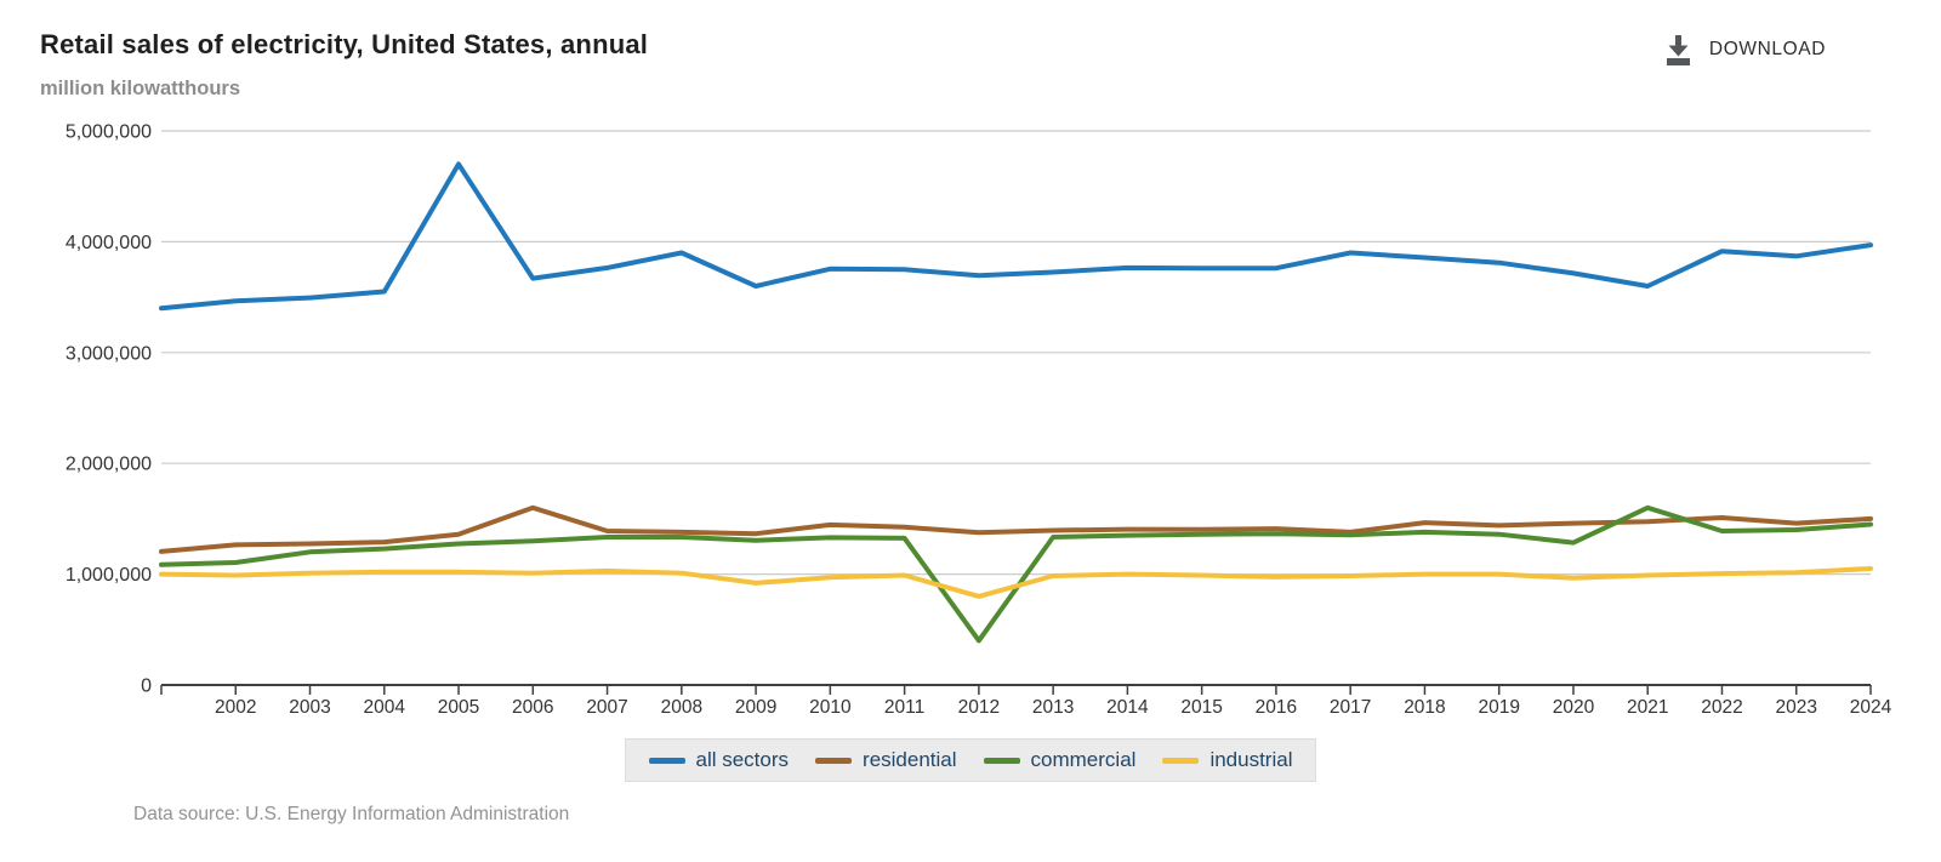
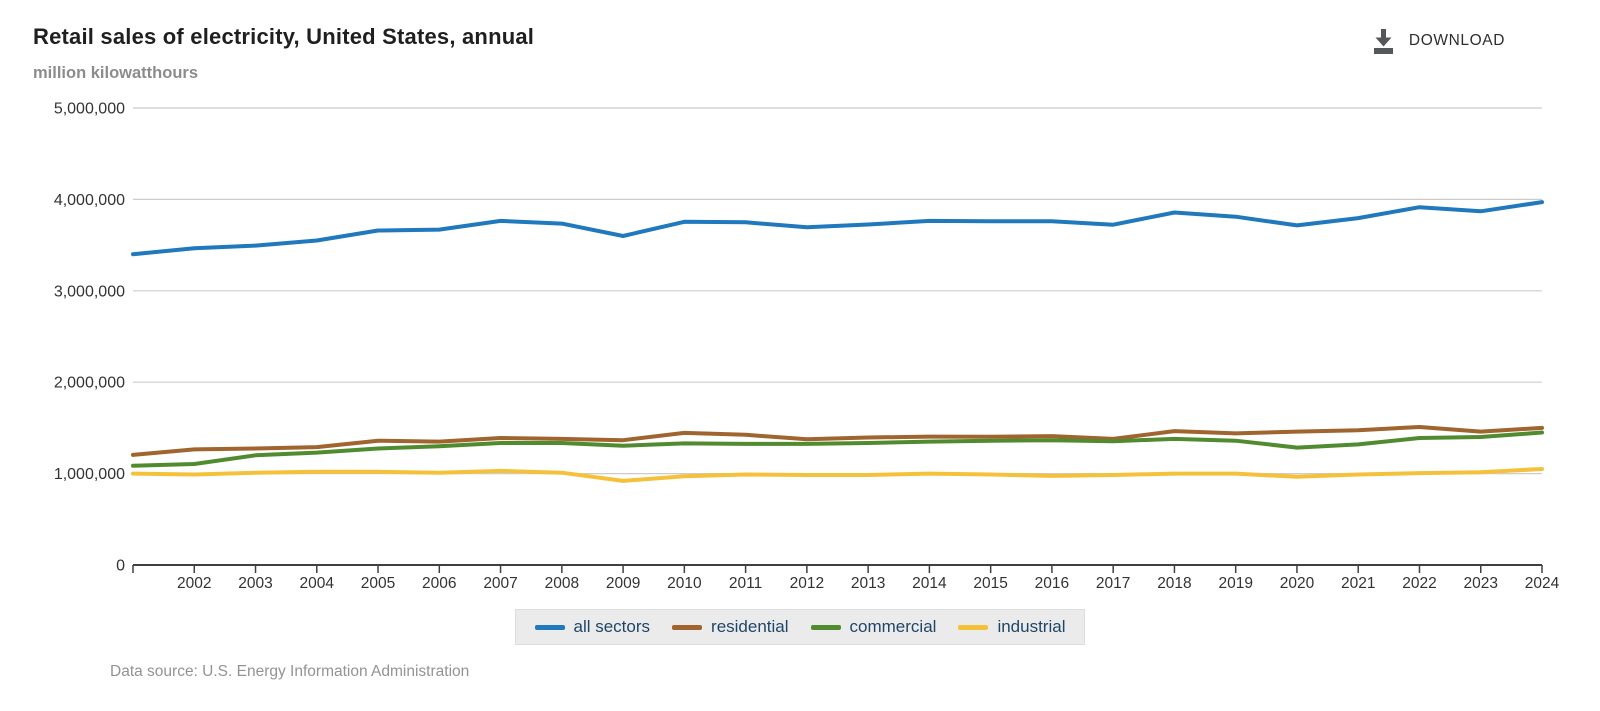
all sectors/2005: 4700000 -> 3700000
residential/2006: 1600000 -> 1400000
all sectors/2008: 3900000 -> 3700000
commercial/2012: 400000 -> 1300000
industrial/2012: 800000 -> 1000000
all sectors/2017: 3900000 -> 3700000
all sectors/2021: 3600000 -> 3800000
commercial/2021: 1600000 -> 1300000
